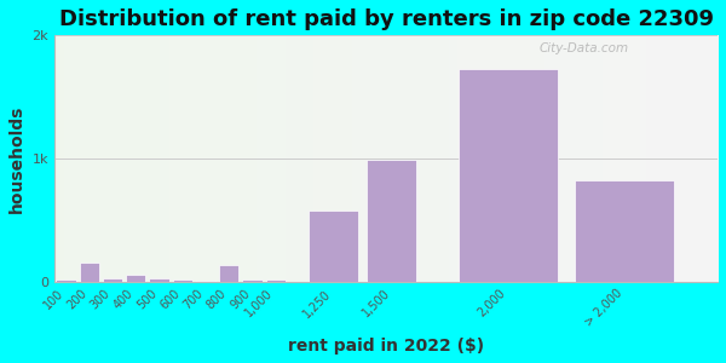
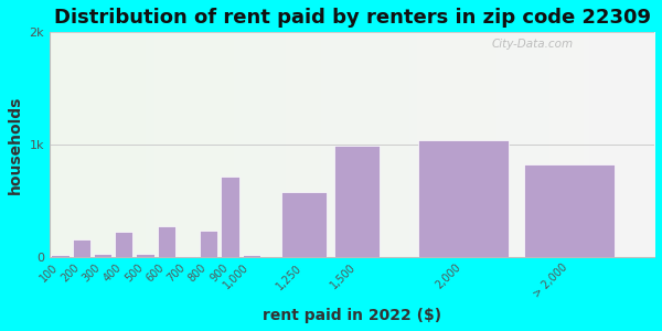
400: 0.06k -> 0.22k
600: 0.01k -> 0.27k
800: 0.14k -> 0.23k
900: 0.02k -> 0.71k
2,000: 1.73k -> 1.04k
